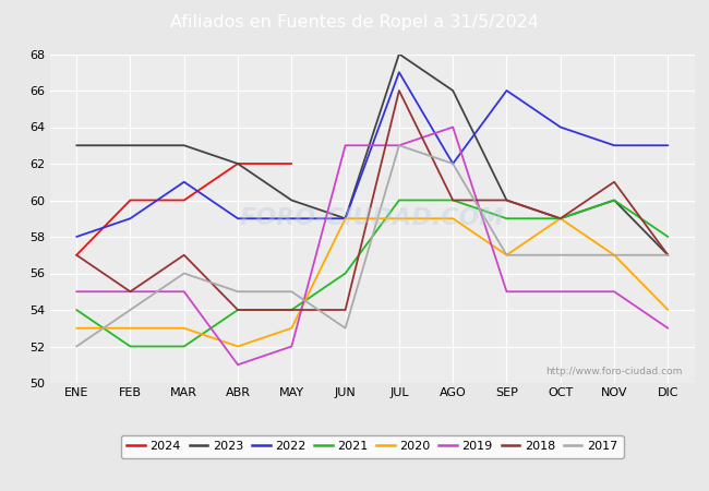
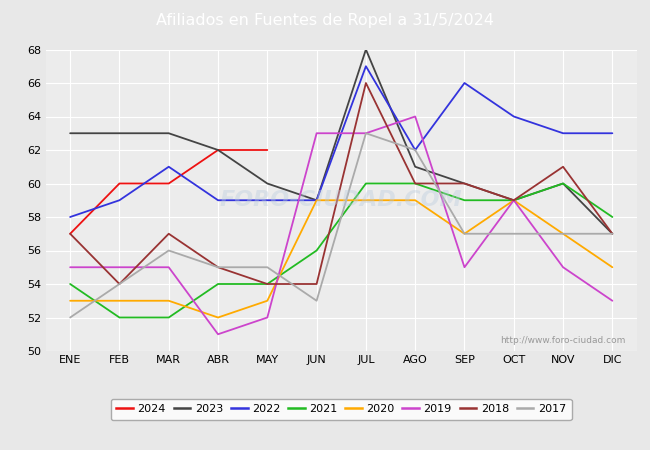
2018/FEB: 55 -> 54
2018/ABR: 54 -> 55
2023/AGO: 66 -> 61
2019/OCT: 55 -> 59
2020/DIC: 54 -> 55
